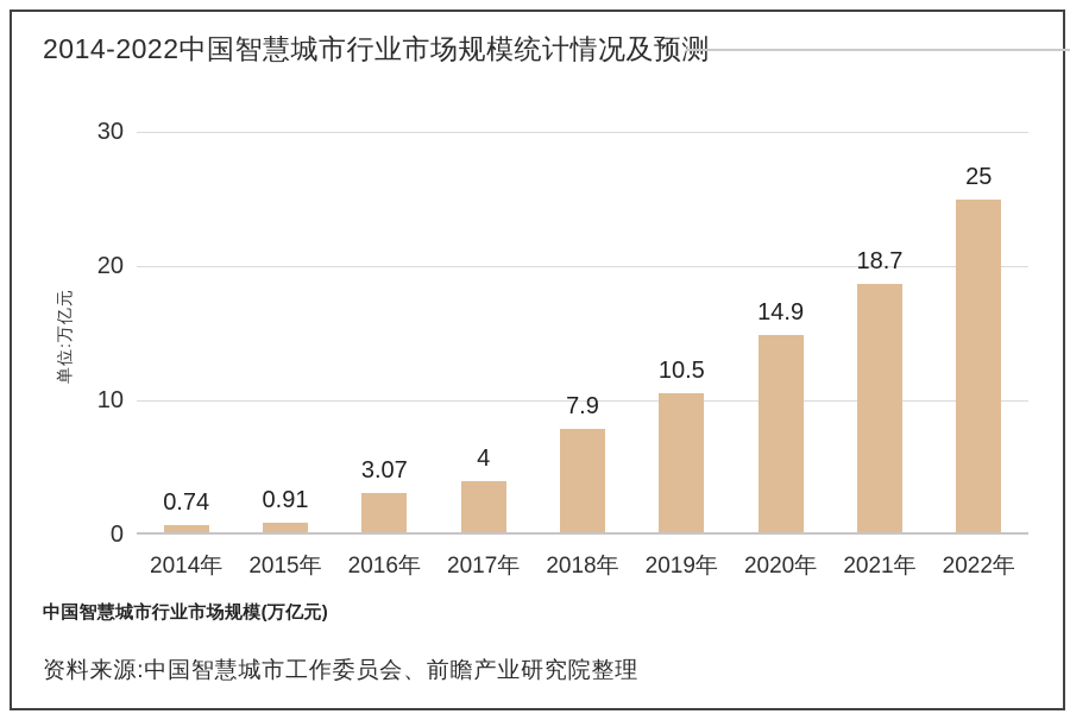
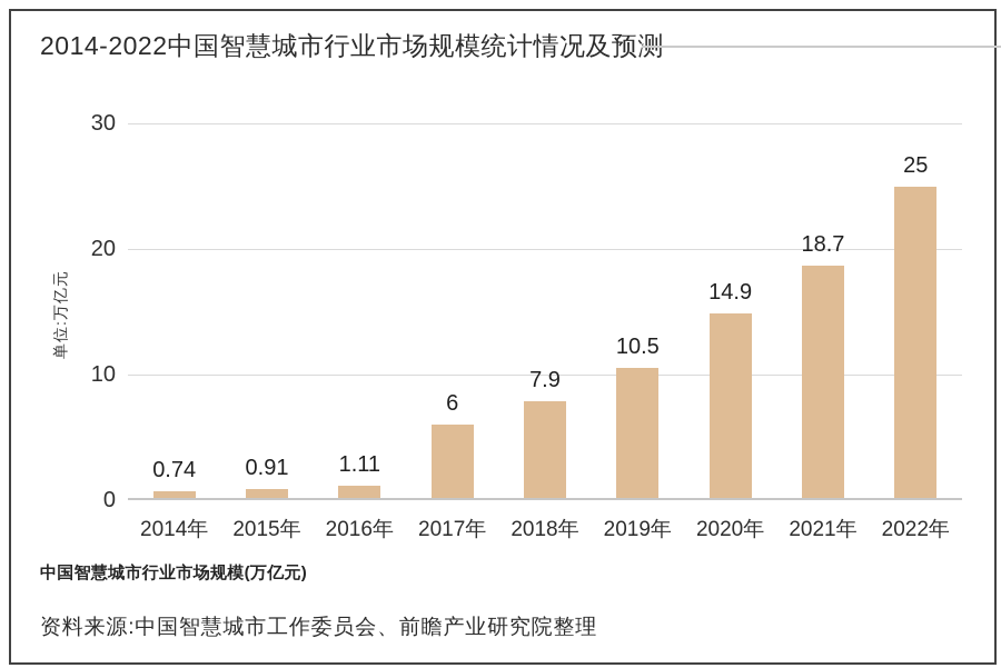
2016年: 3.07 -> 1.11
2017年: 4 -> 6
